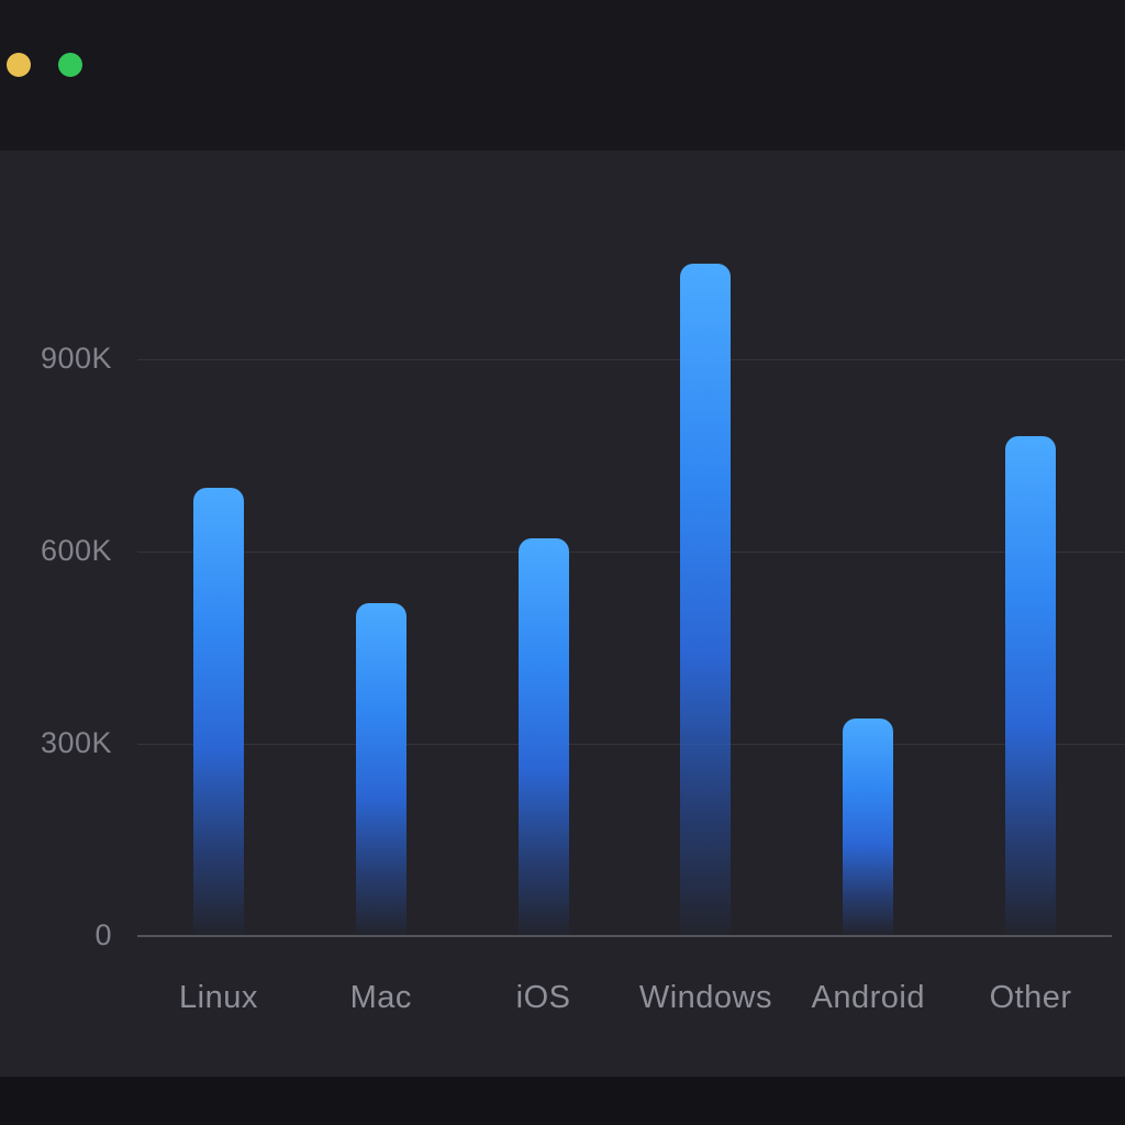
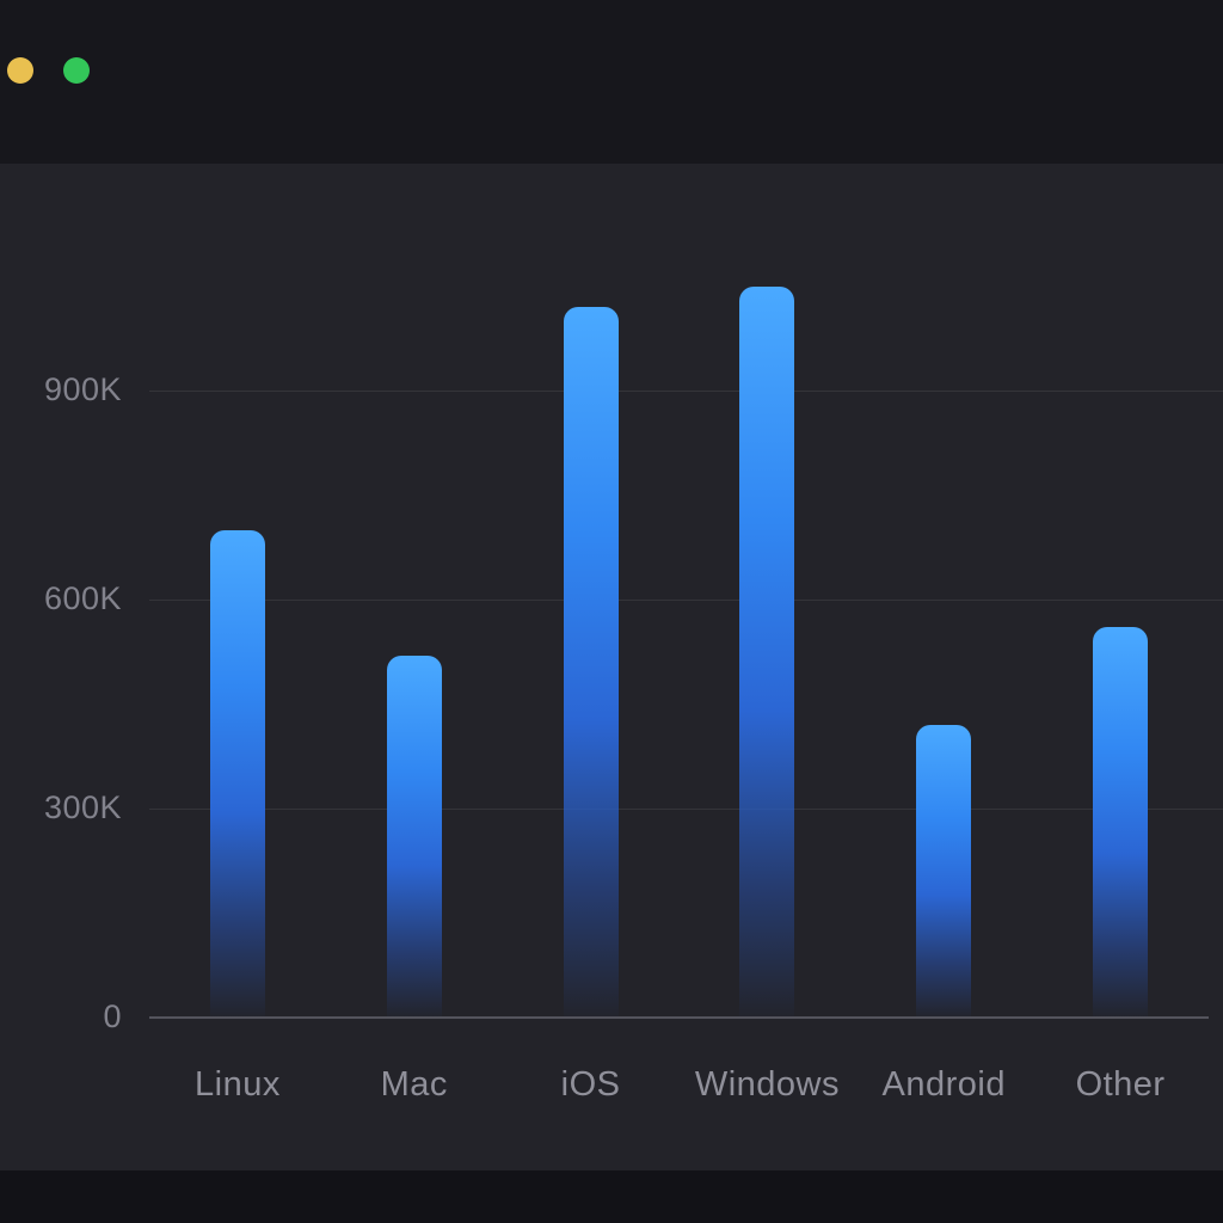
iOS: 620K -> 1020K
Android: 340K -> 420K
Other: 780K -> 560K
